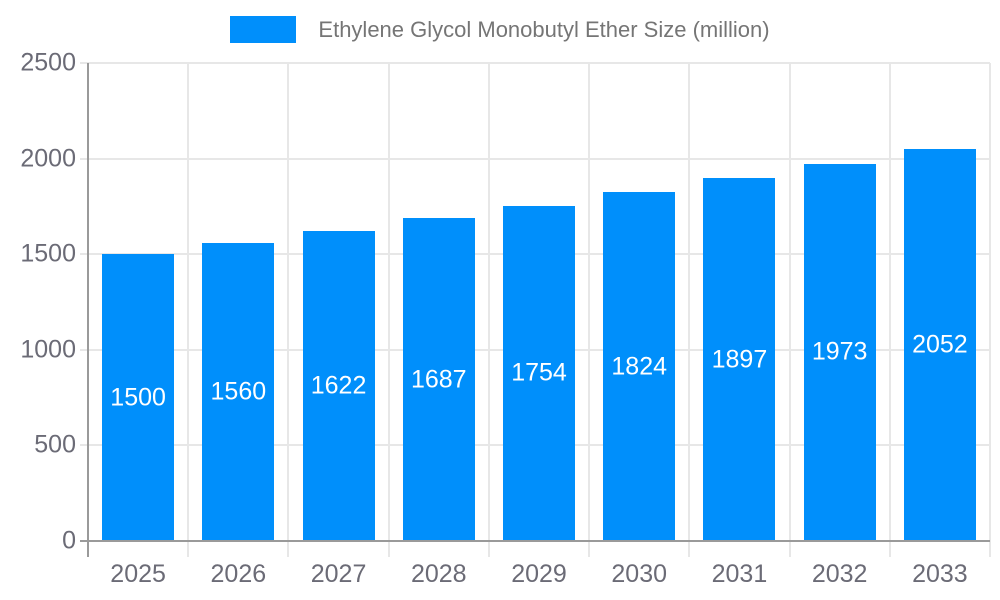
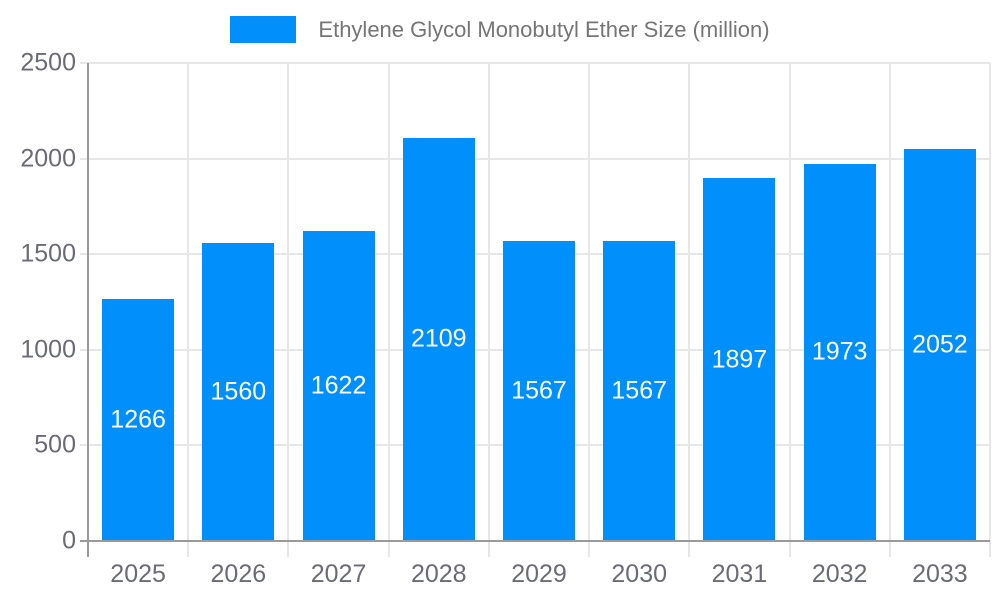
2025: 1500 -> 1266
2028: 1687 -> 2109
2029: 1754 -> 1567
2030: 1824 -> 1567
